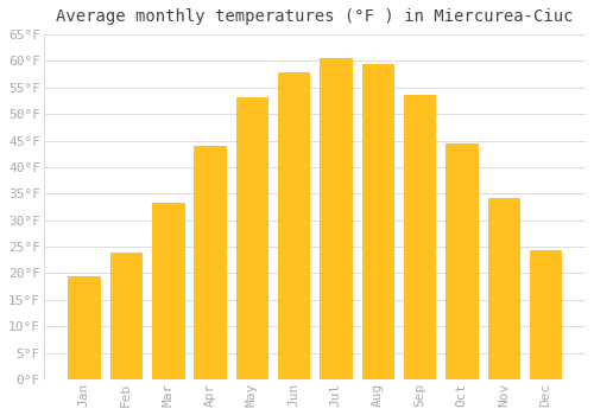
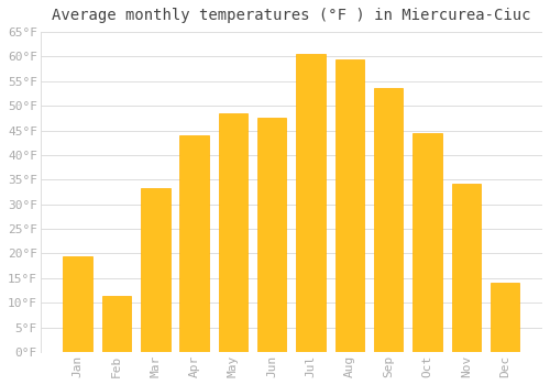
Feb: 23.9°F -> 11.5°F
May: 53.1°F -> 48.5°F
Jun: 57.9°F -> 47.5°F
Dec: 24.4°F -> 14.0°F
